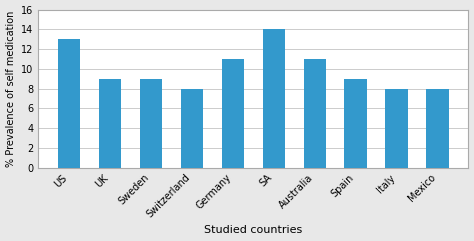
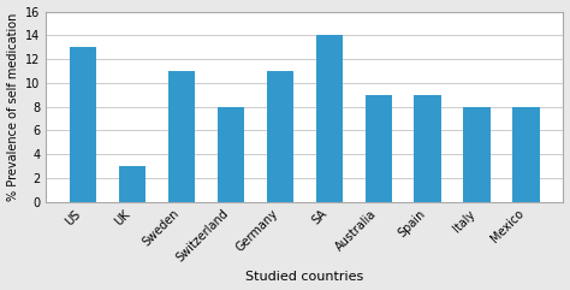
UK: 9 -> 3
Sweden: 9 -> 11
Australia: 11 -> 9
